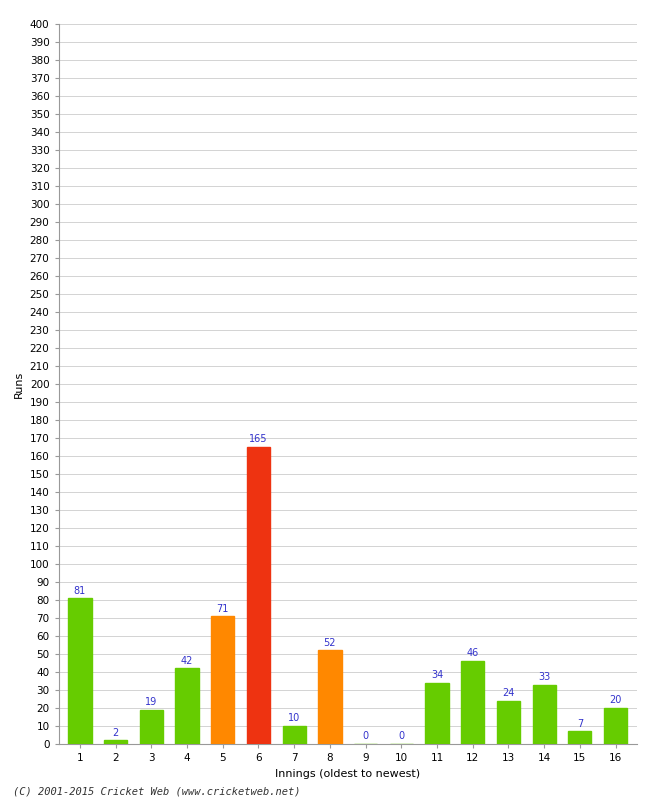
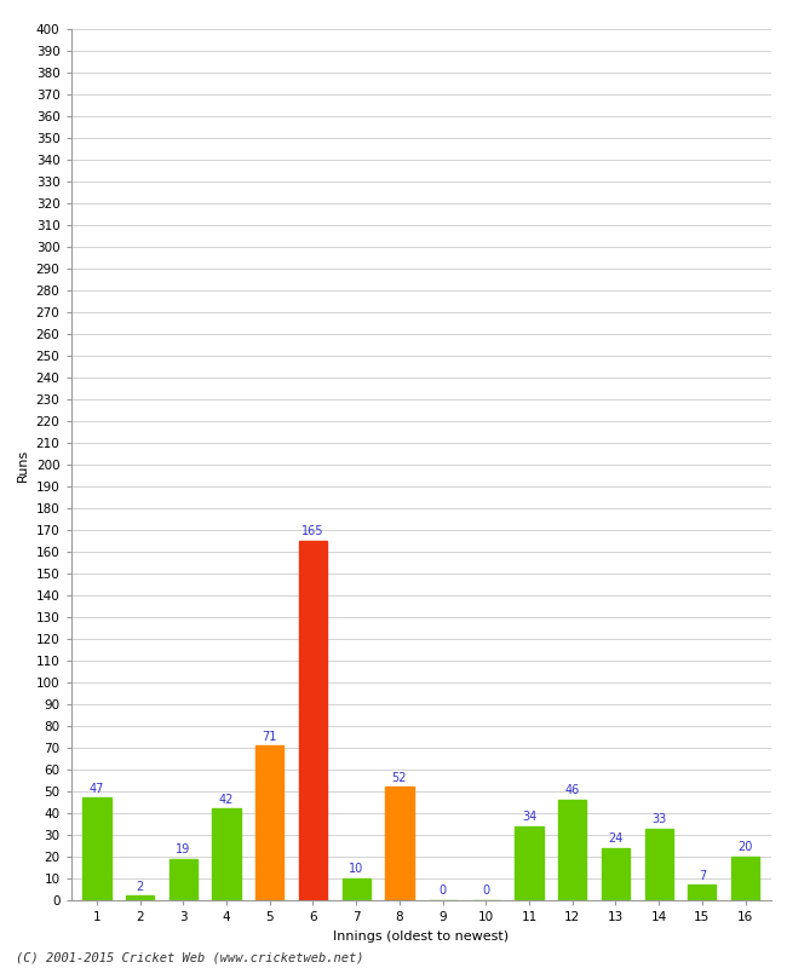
1: 81 -> 47
